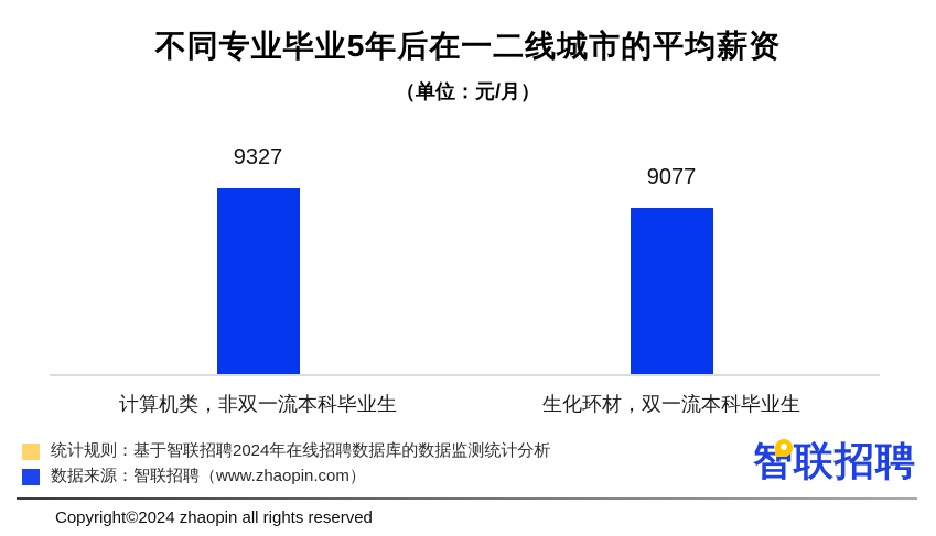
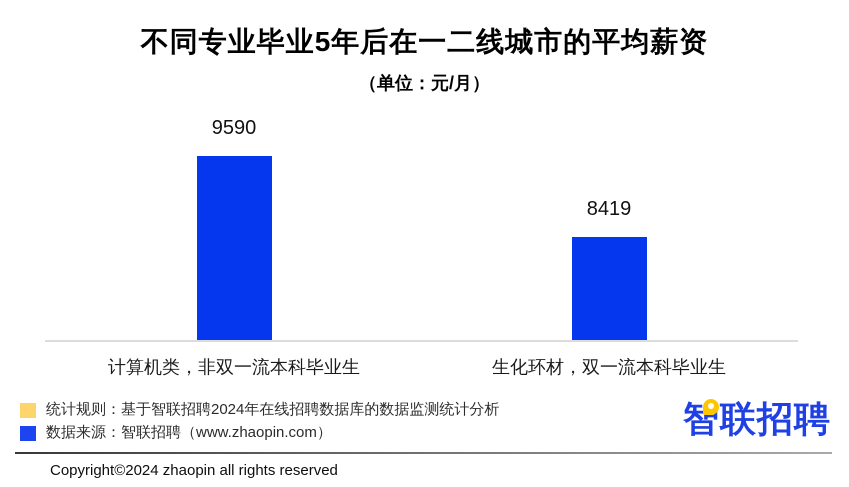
计算机类，非双一流本科毕业生: 9327 -> 9590
生化环材，双一流本科毕业生: 9077 -> 8419
